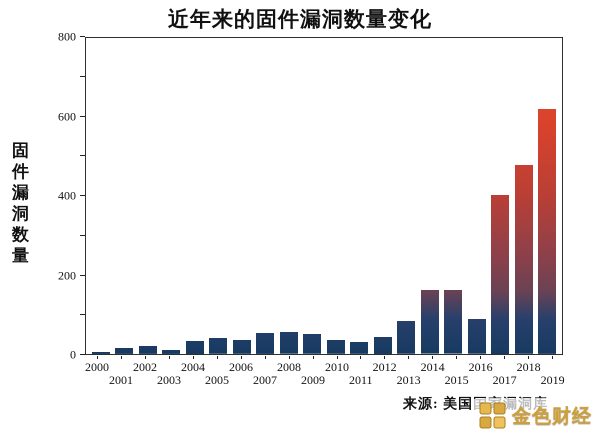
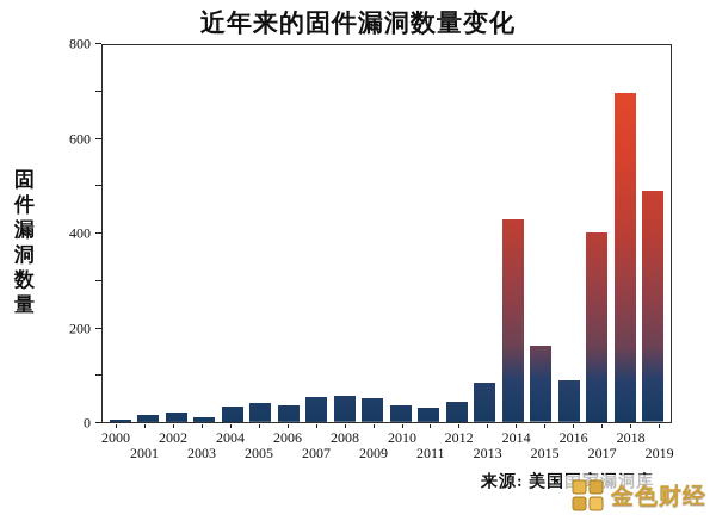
2014: 160 -> 430
2018: 480 -> 700
2019: 620 -> 490
